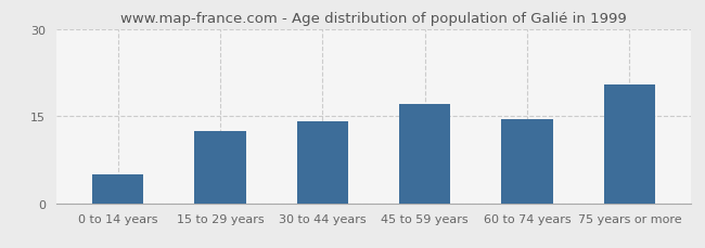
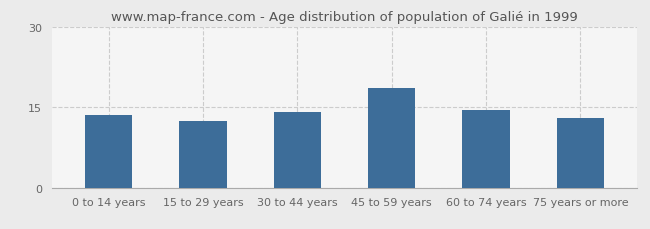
0 to 14 years: 5.0 -> 13.5
45 to 59 years: 17.0 -> 18.5
75 years or more: 20.4 -> 13.0
